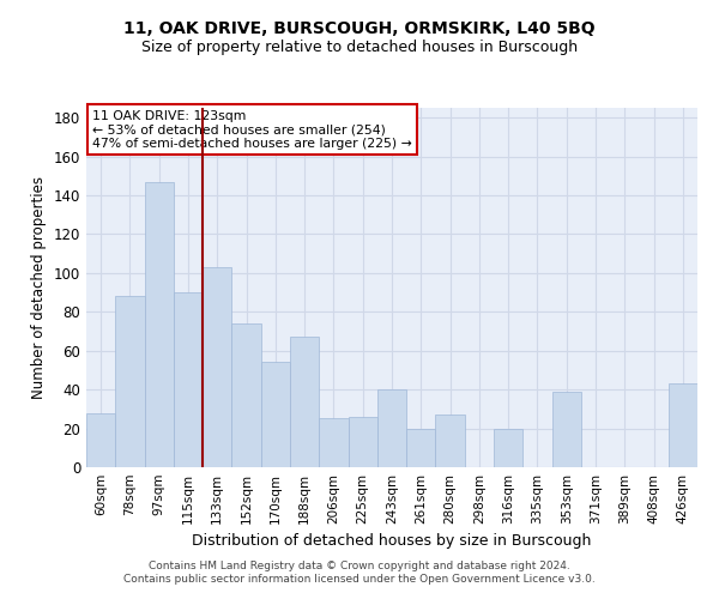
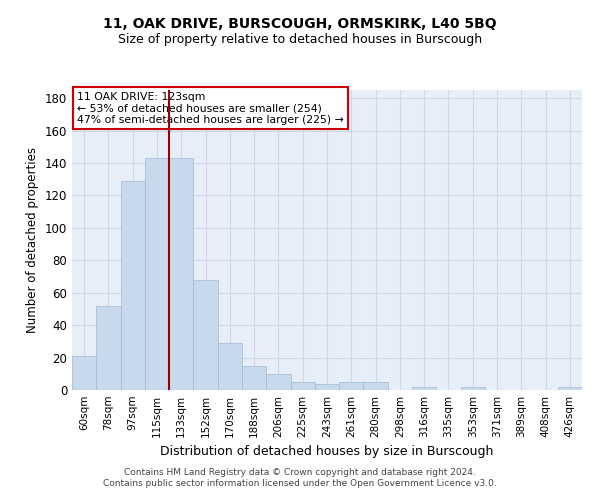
60sqm: 28 -> 21
78sqm: 88 -> 52
97sqm: 147 -> 129
115sqm: 90 -> 143
133sqm: 103 -> 143
152sqm: 74 -> 68
170sqm: 54 -> 29
188sqm: 67 -> 15
206sqm: 25 -> 10
225sqm: 26 -> 5
243sqm: 40 -> 4
261sqm: 20 -> 5
280sqm: 27 -> 5
316sqm: 20 -> 2
353sqm: 39 -> 2
426sqm: 43 -> 2
